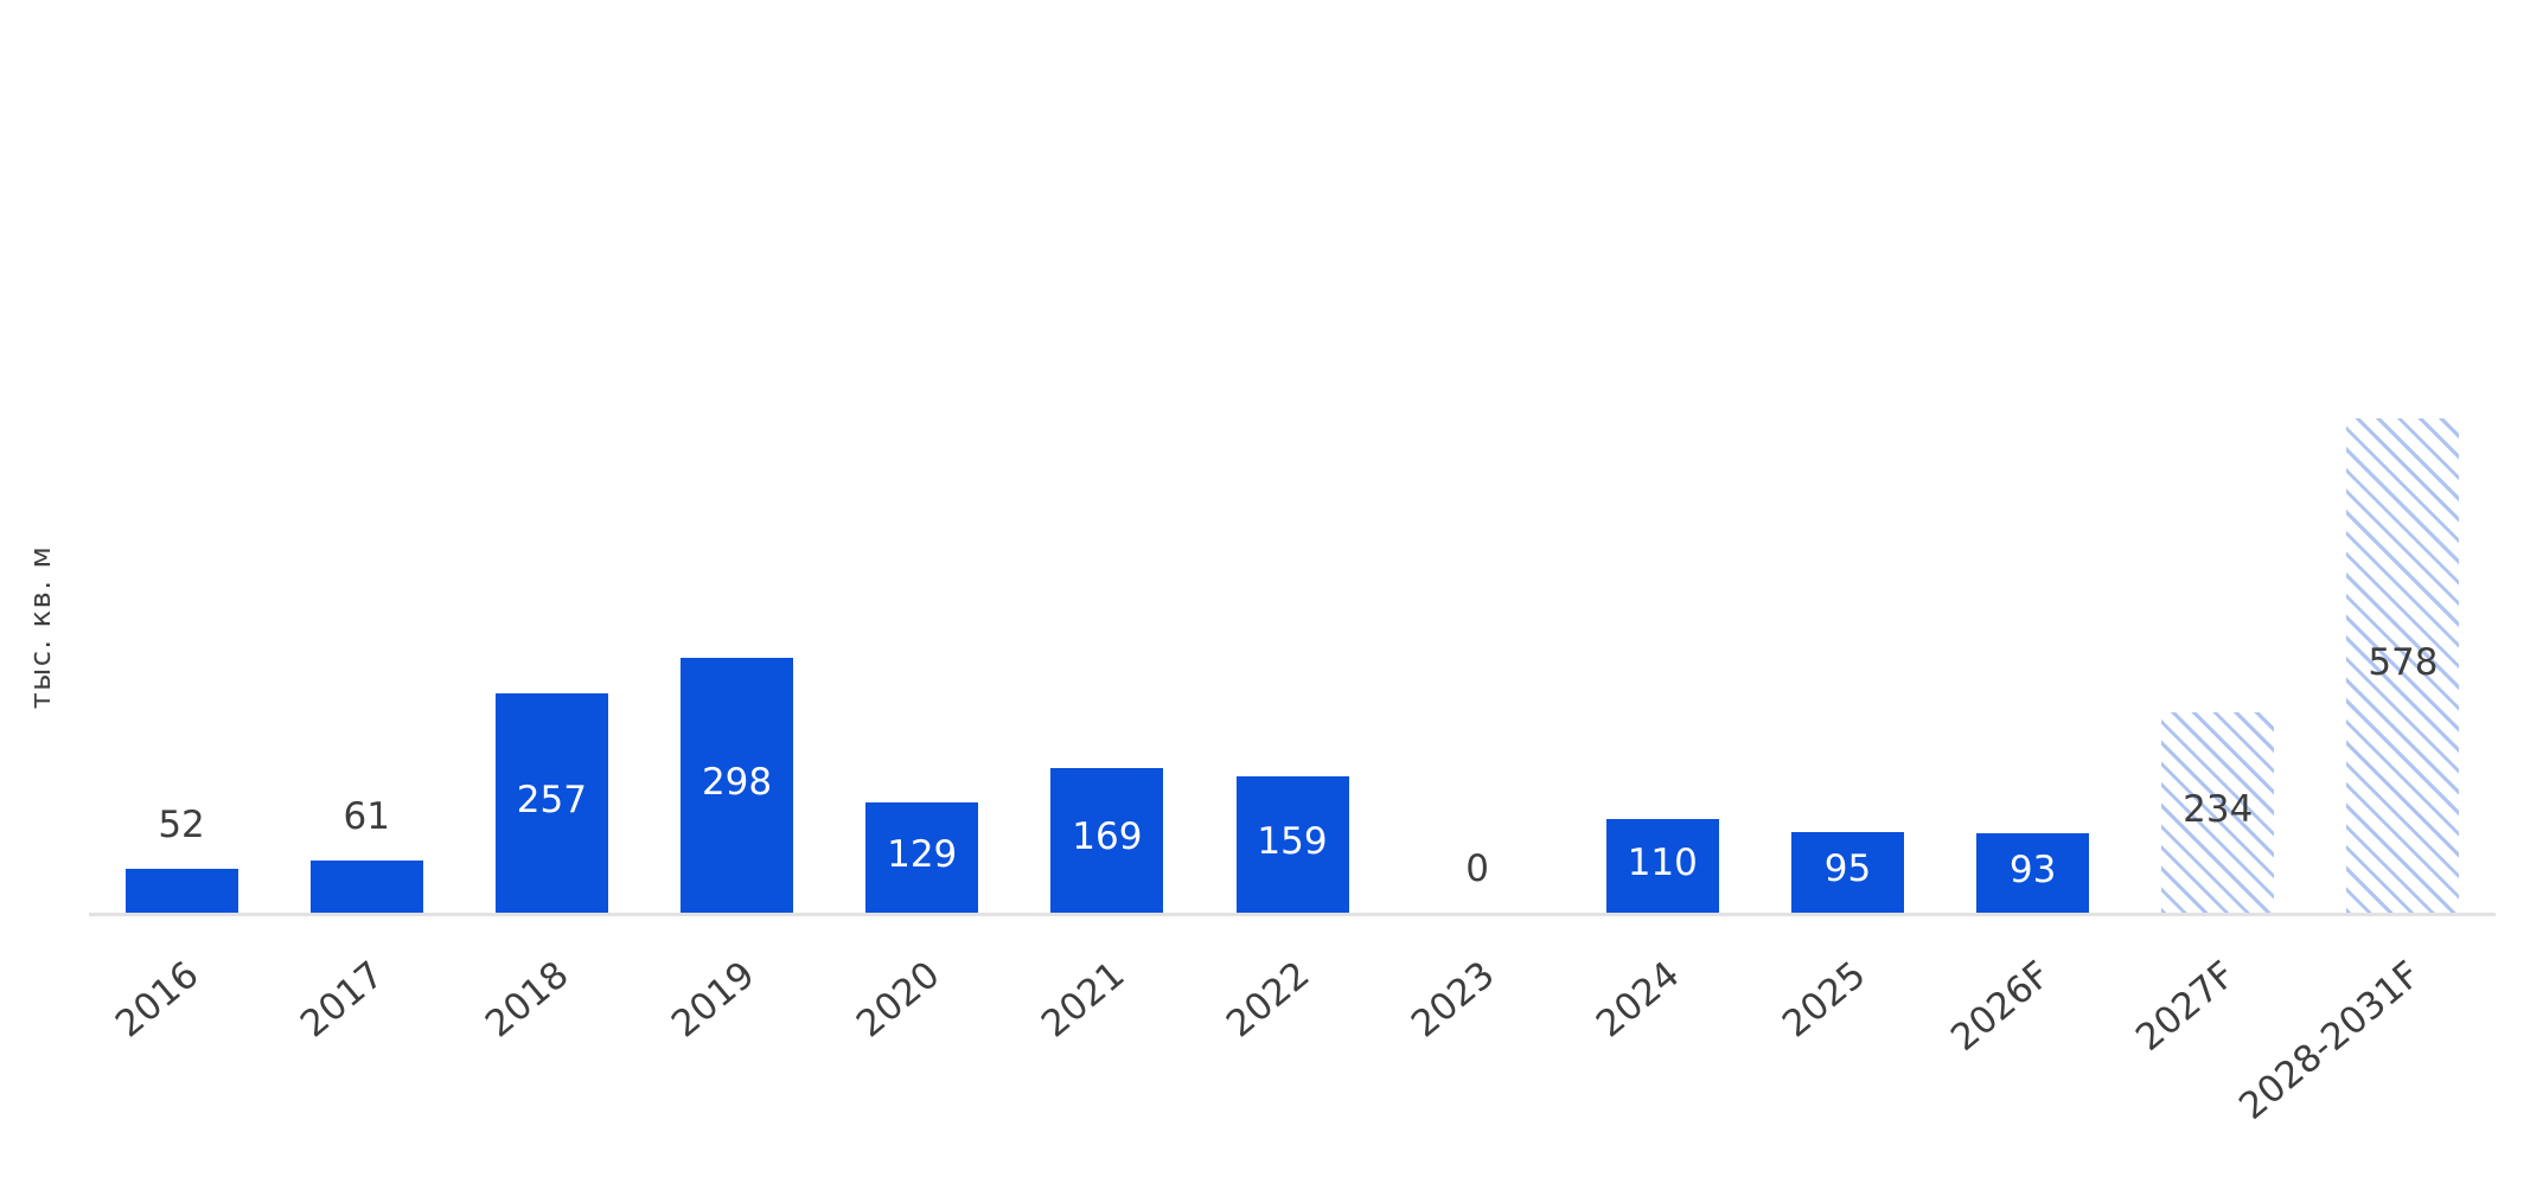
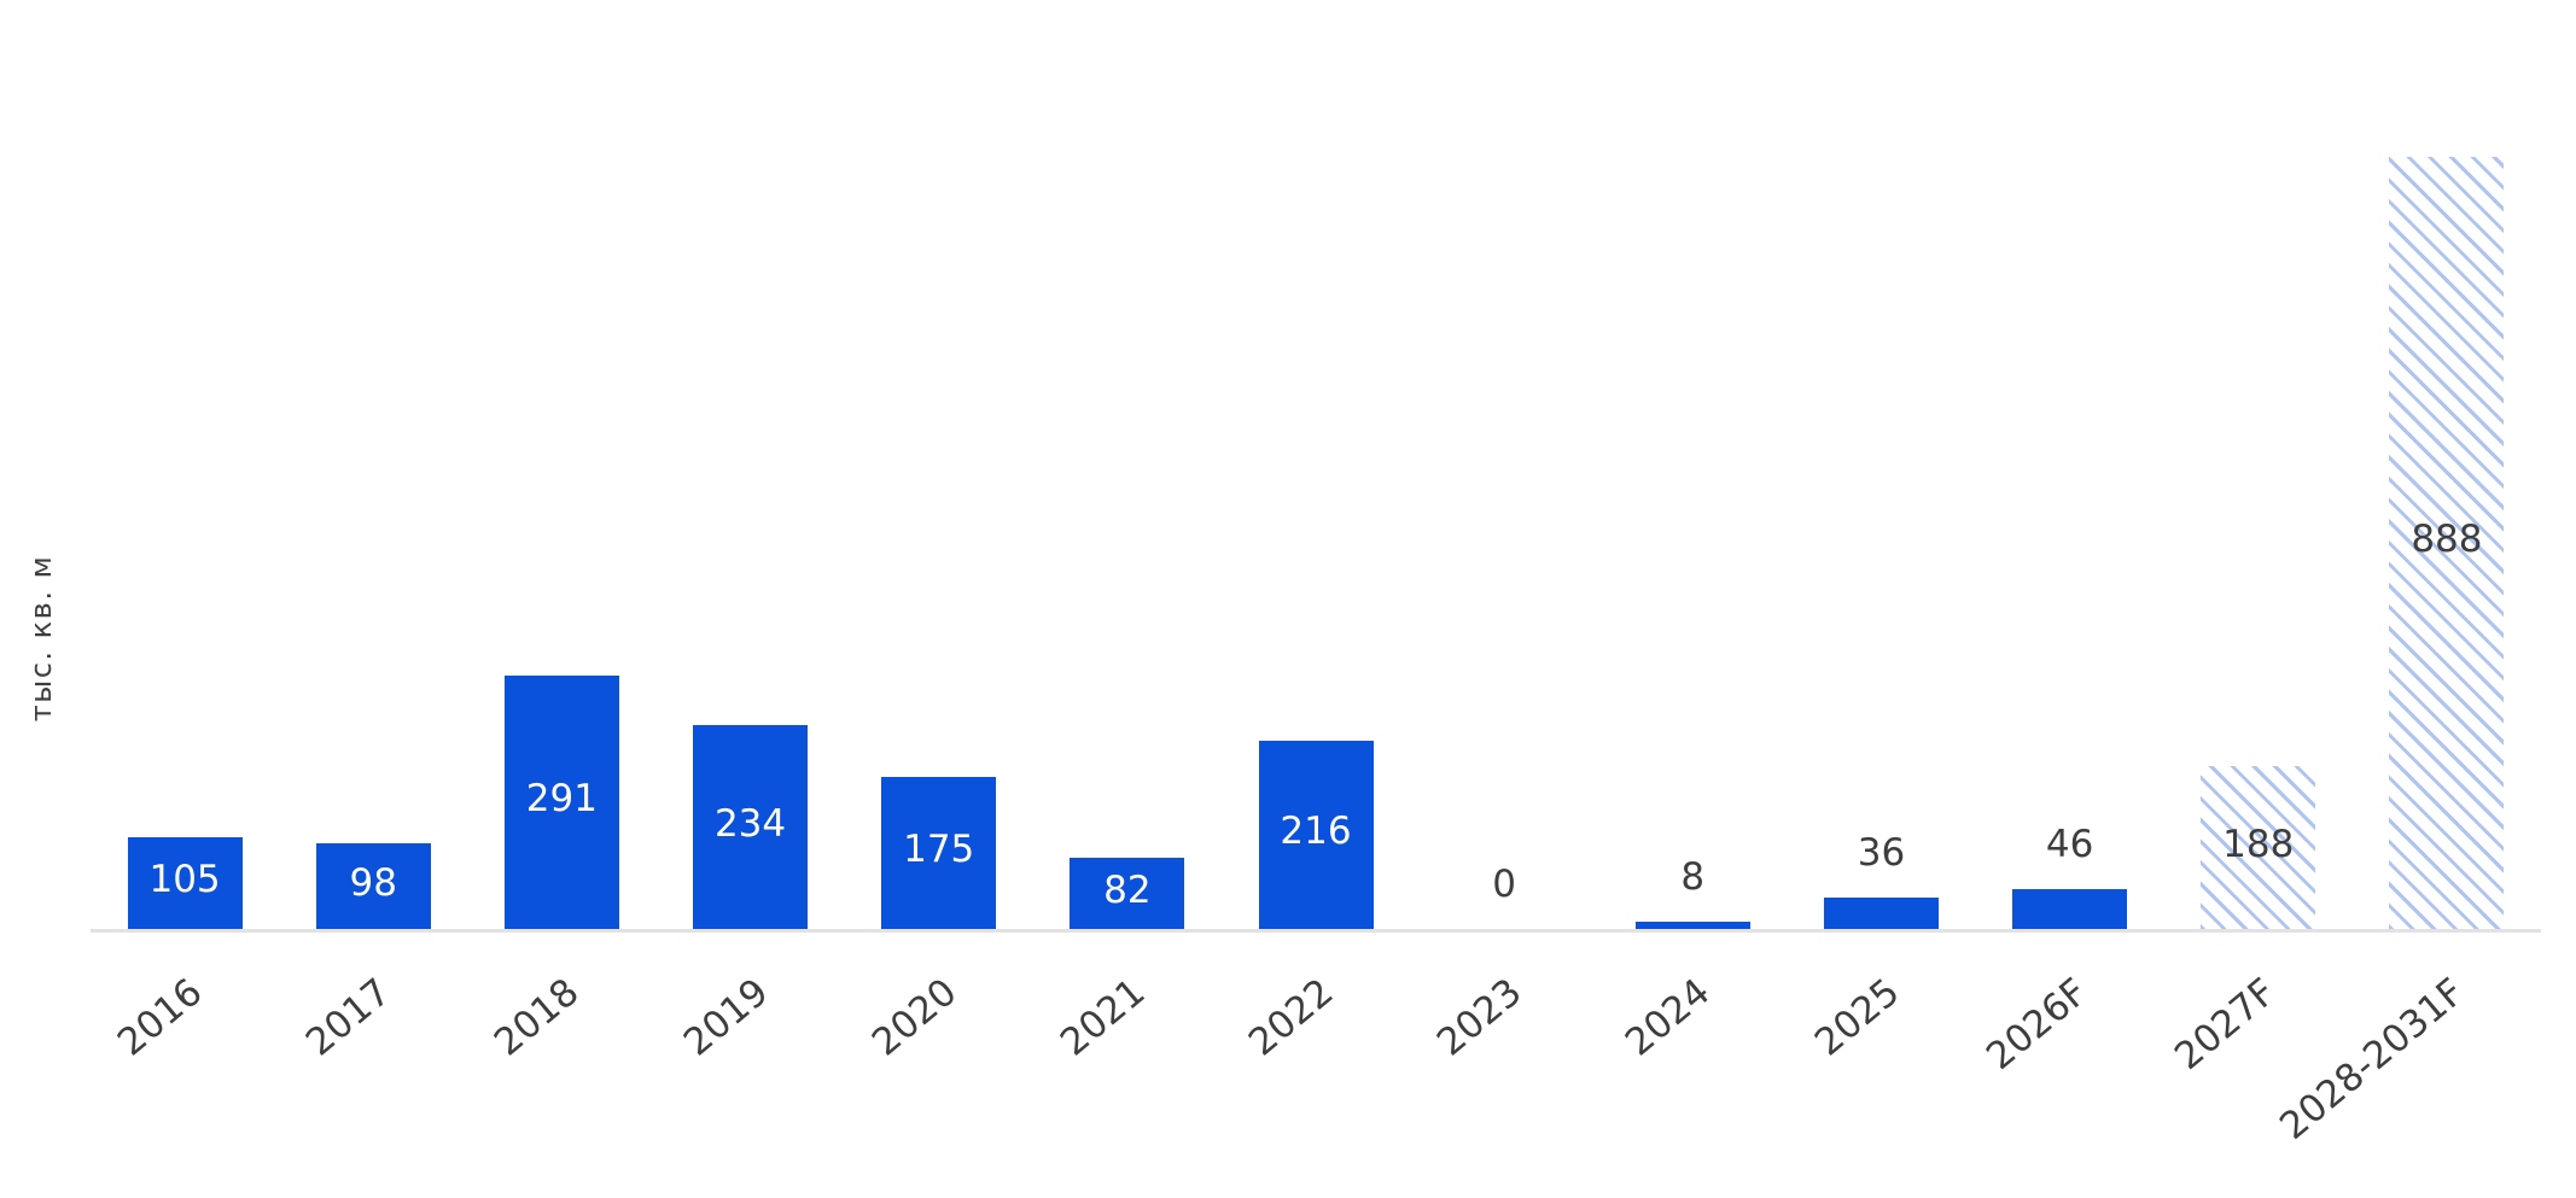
2016: 52 -> 105
2017: 61 -> 98
2018: 257 -> 291
2019: 298 -> 234
2020: 129 -> 175
2021: 169 -> 82
2022: 159 -> 216
2024: 110 -> 8
2025: 95 -> 36
2026F: 93 -> 46
2027F: 234 -> 188
2028-2031F: 578 -> 888
